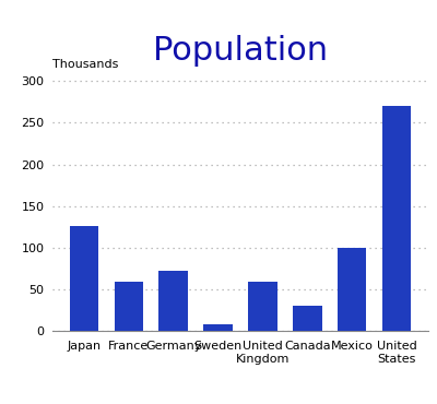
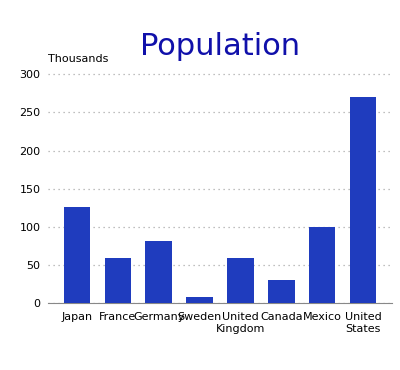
Germany: 72 -> 82
